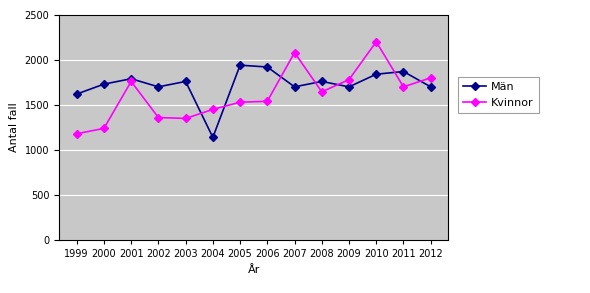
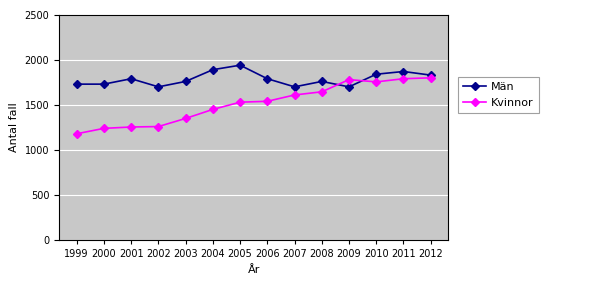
Män/1999: 1620 -> 1730
Kvinnor/2001: 1760 -> 1260
Kvinnor/2002: 1360 -> 1260
Män/2004: 1140 -> 1890
Män/2006: 1920 -> 1790
Kvinnor/2007: 2080 -> 1610
Kvinnor/2010: 2200 -> 1760
Kvinnor/2011: 1700 -> 1790
Män/2012: 1700 -> 1830
